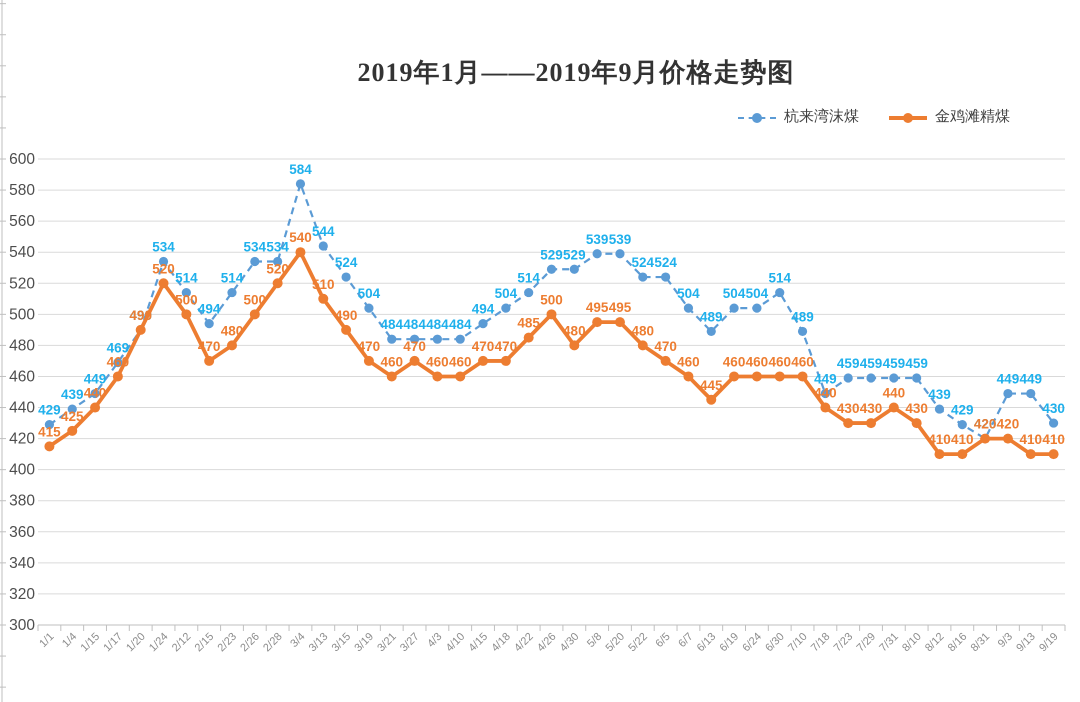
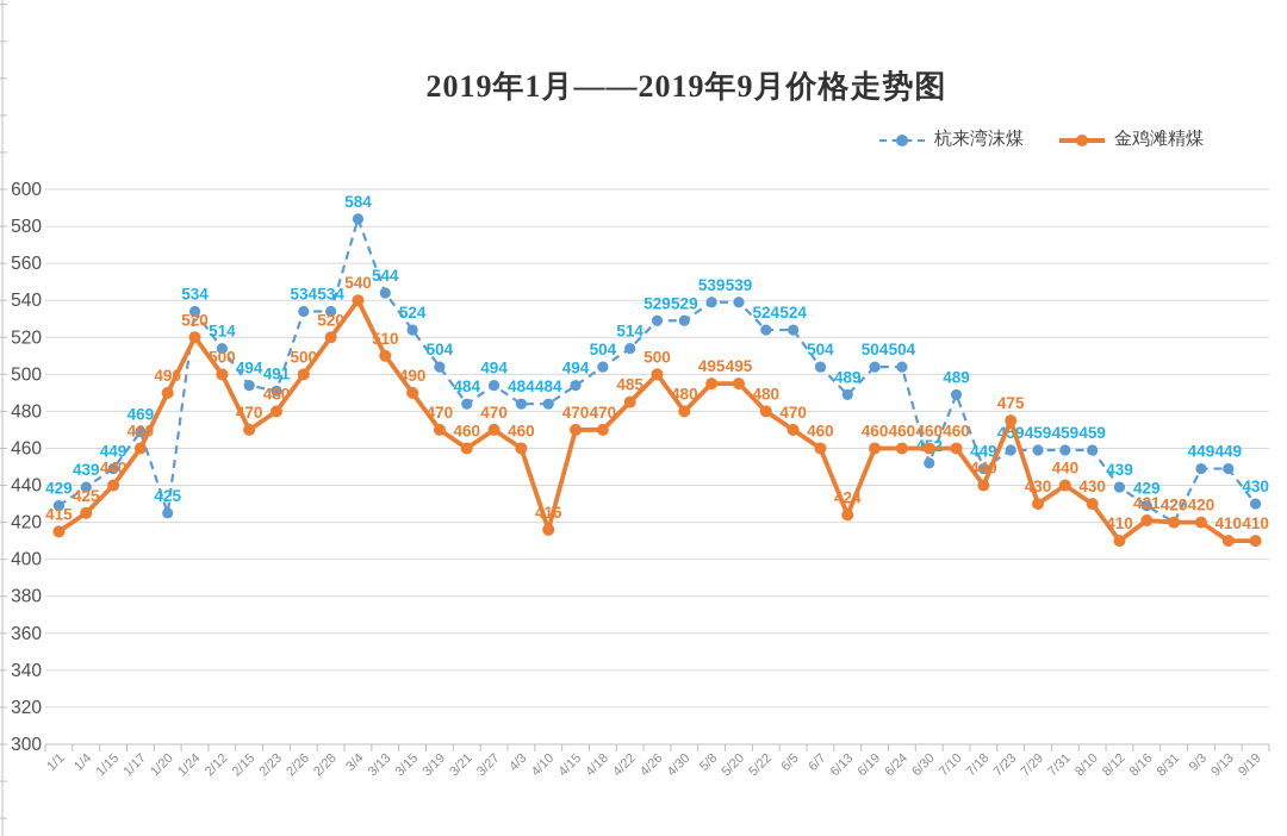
杭来湾沫煤/1/20: 490 -> 425
杭来湾沫煤/2/23: 514 -> 491
杭来湾沫煤/3/27: 484 -> 494
金鸡滩精煤/4/10: 460 -> 416
金鸡滩精煤/6/13: 445 -> 424
杭来湾沫煤/6/30: 514 -> 452
金鸡滩精煤/7/23: 430 -> 475
金鸡滩精煤/8/16: 410 -> 421
